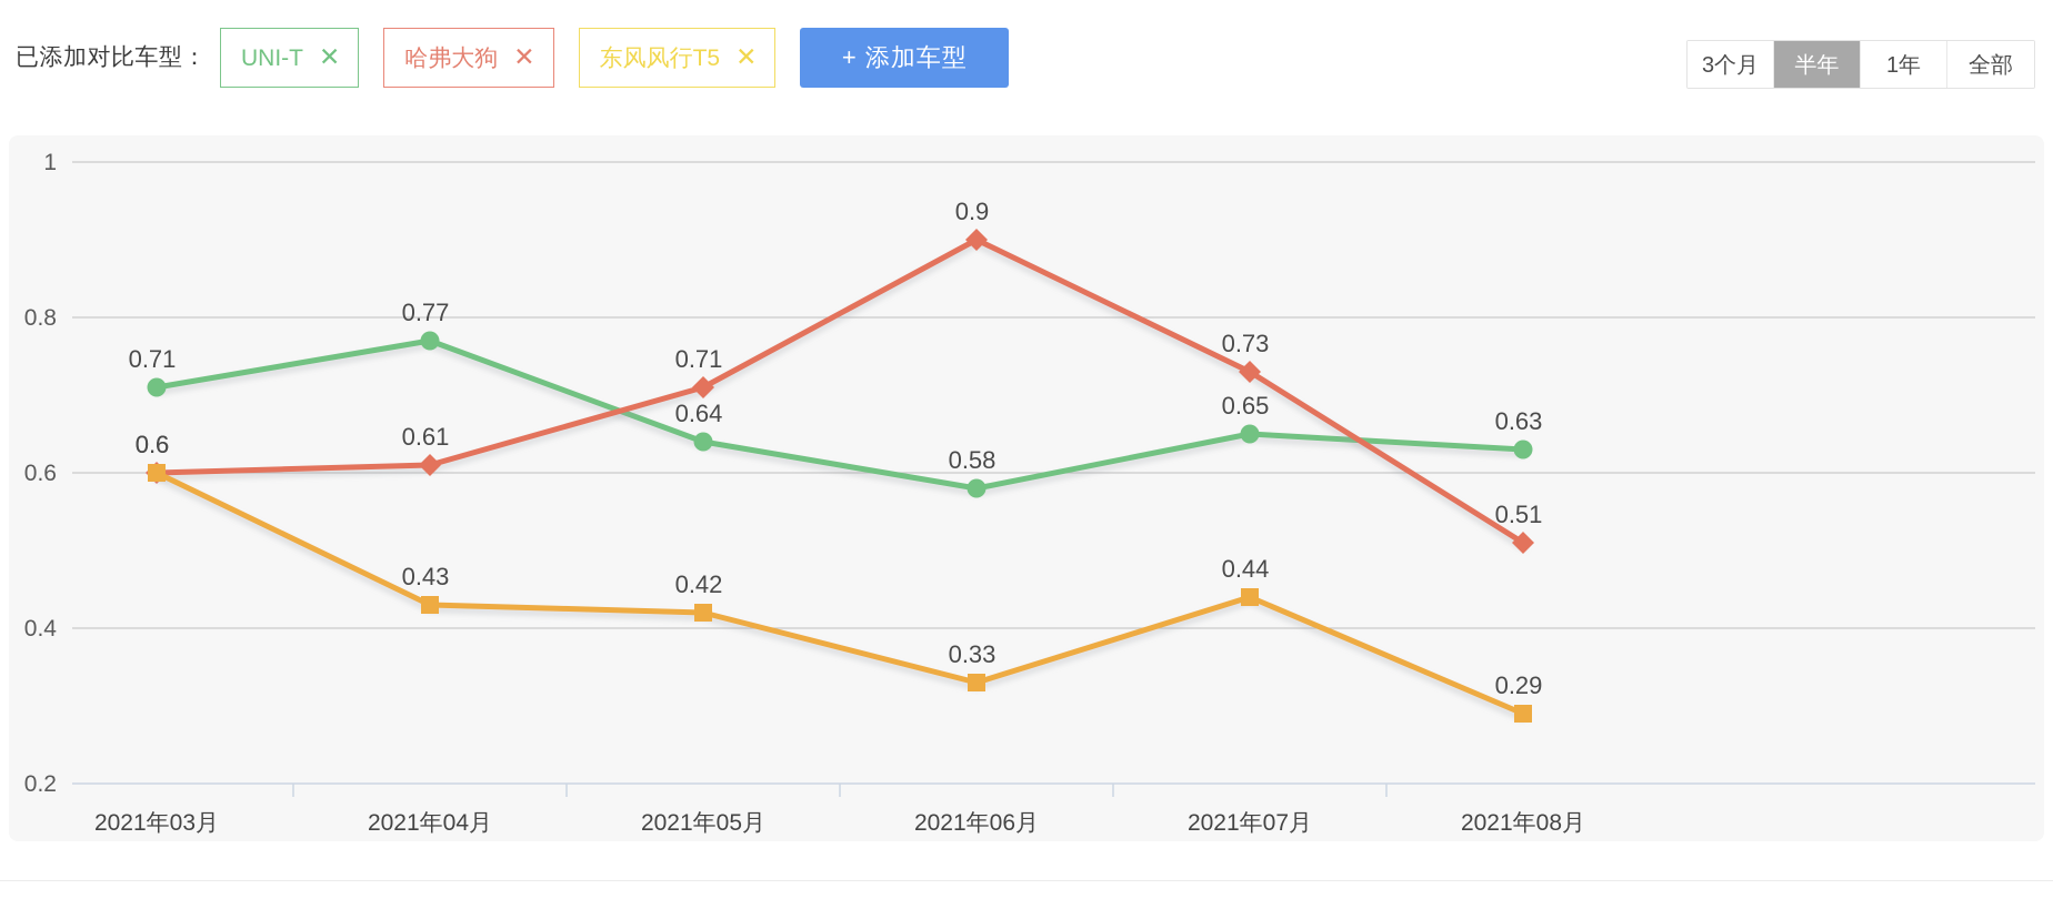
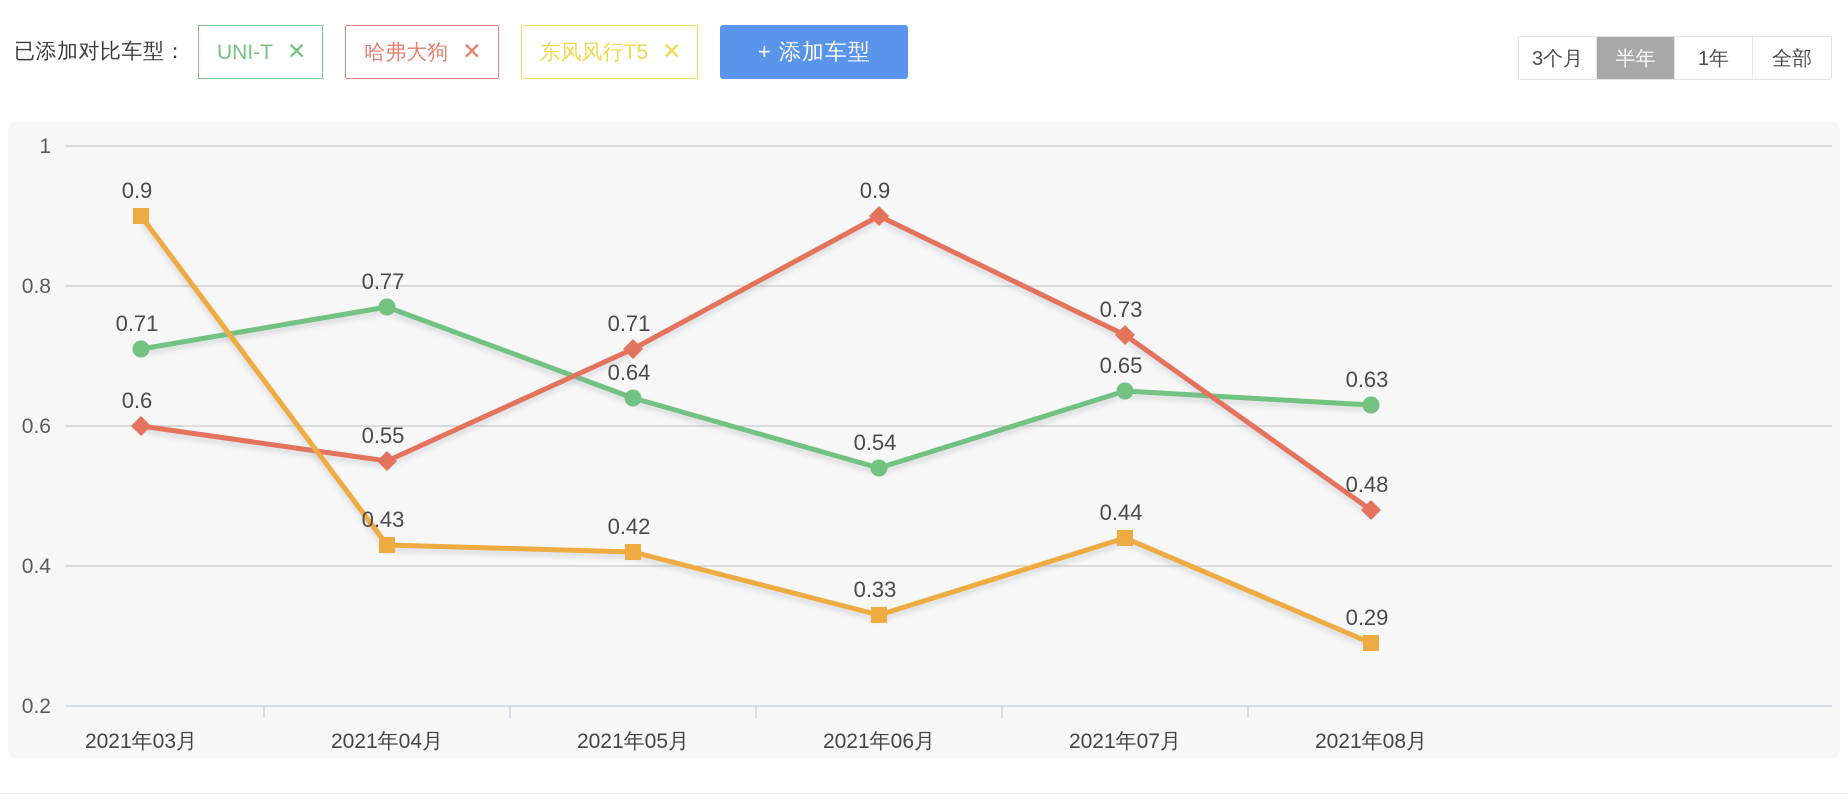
东风风行T5/2021年03月: 0.6 -> 0.9
哈弗大狗/2021年04月: 0.61 -> 0.55
UNI-T/2021年06月: 0.58 -> 0.54
哈弗大狗/2021年08月: 0.51 -> 0.48
